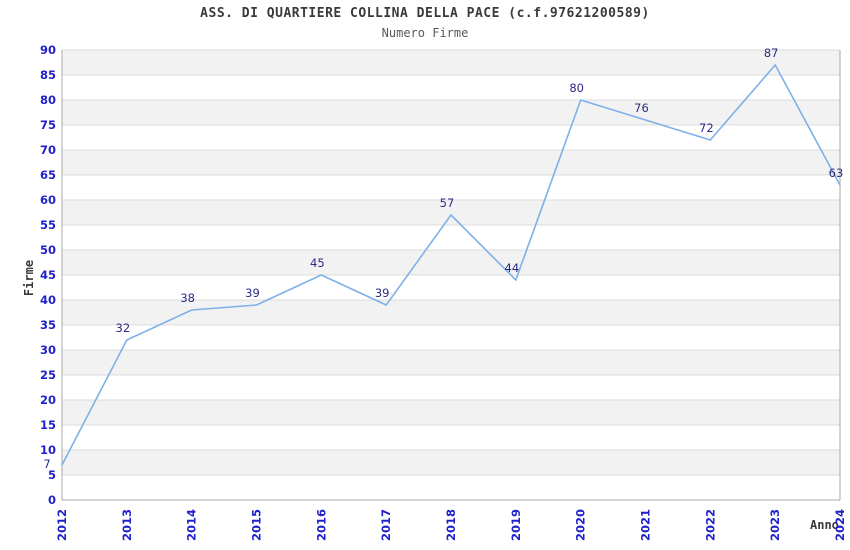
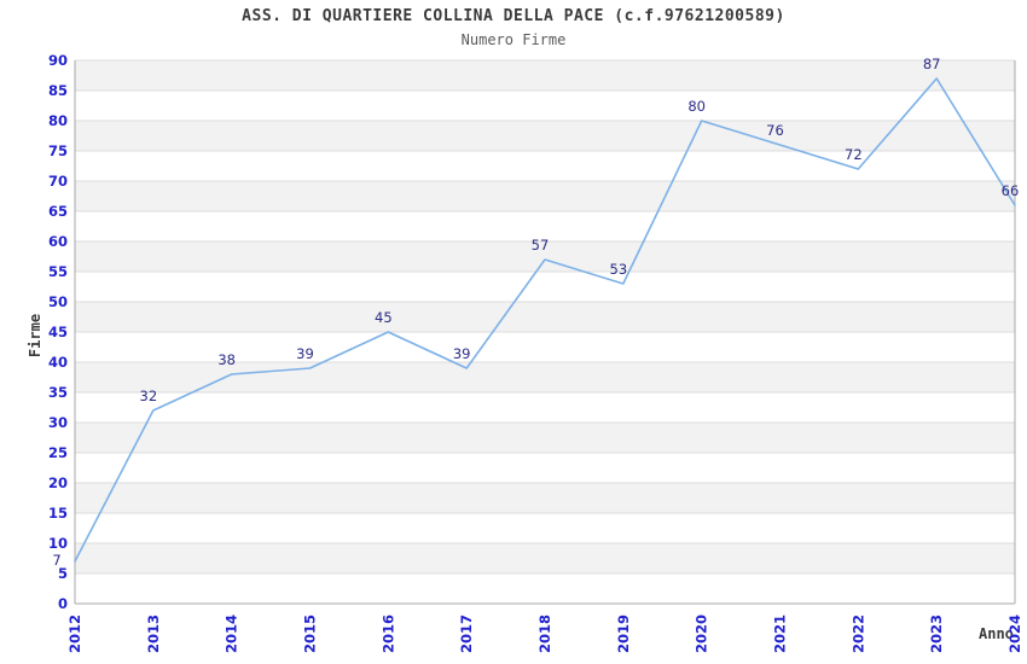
2019: 44 -> 53
2024: 63 -> 66
